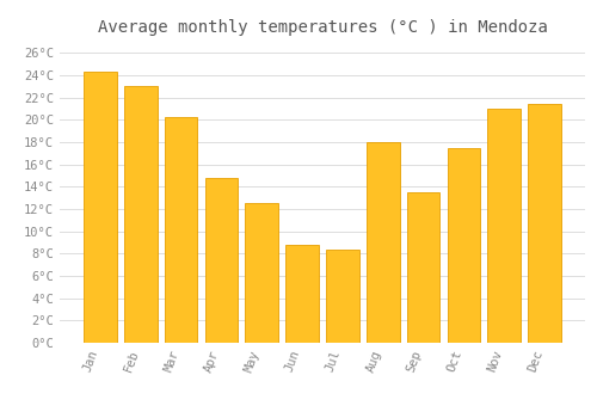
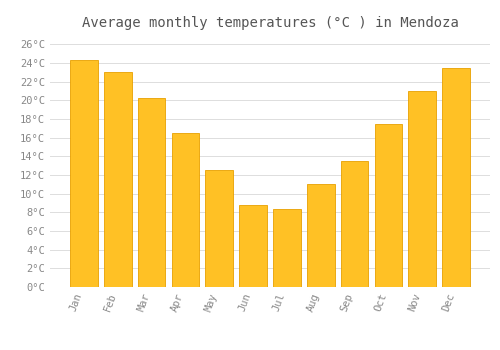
Apr: 14.8°C -> 16.5°C
Aug: 18.0°C -> 11.0°C
Dec: 21.4°C -> 23.5°C
